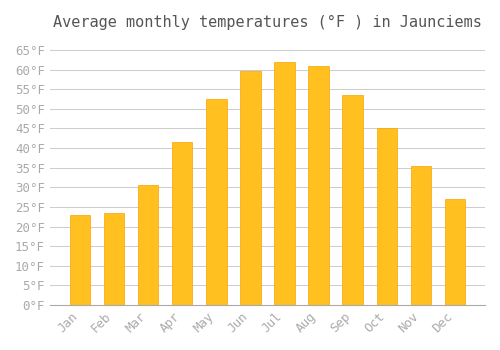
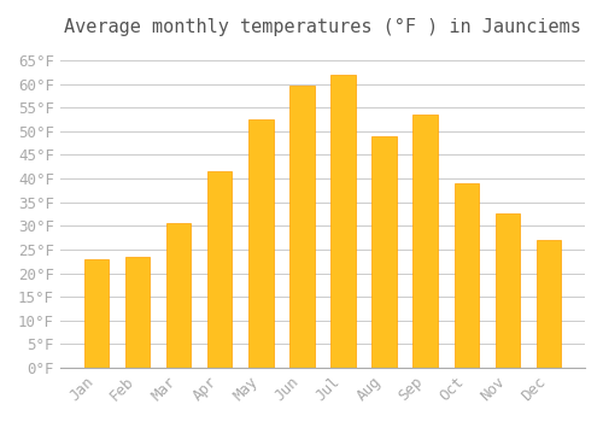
Aug: 61.0°F -> 49.0°F
Oct: 45.0°F -> 39.0°F
Nov: 35.5°F -> 32.5°F
